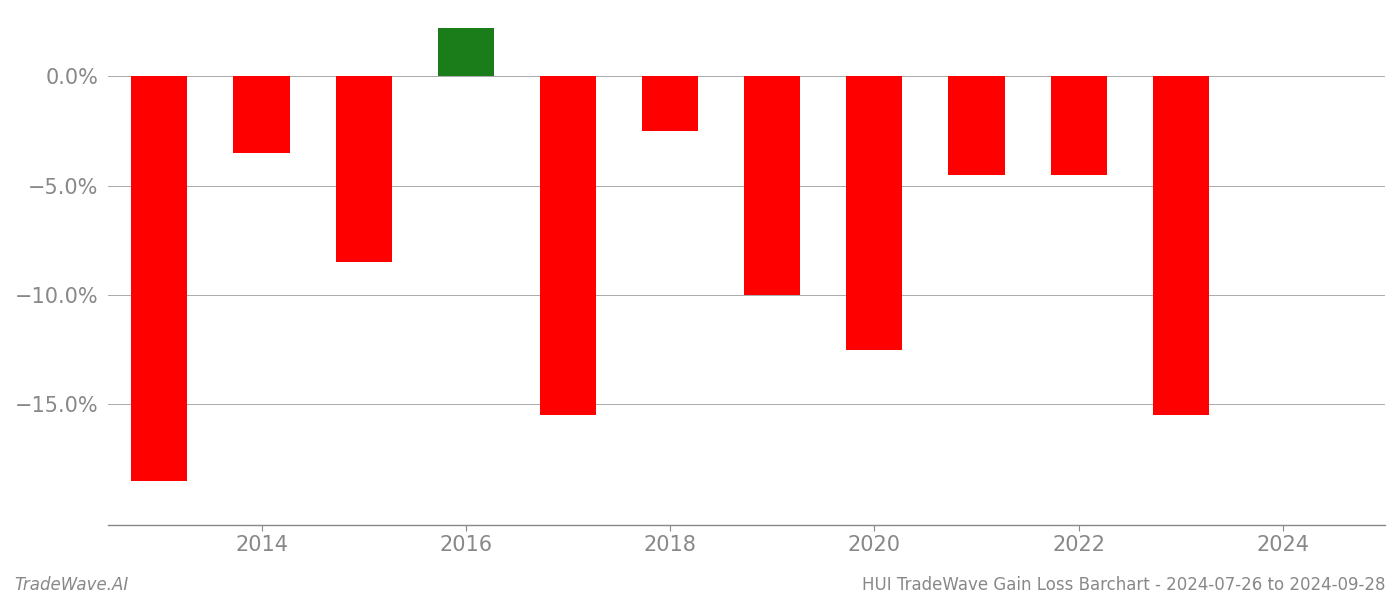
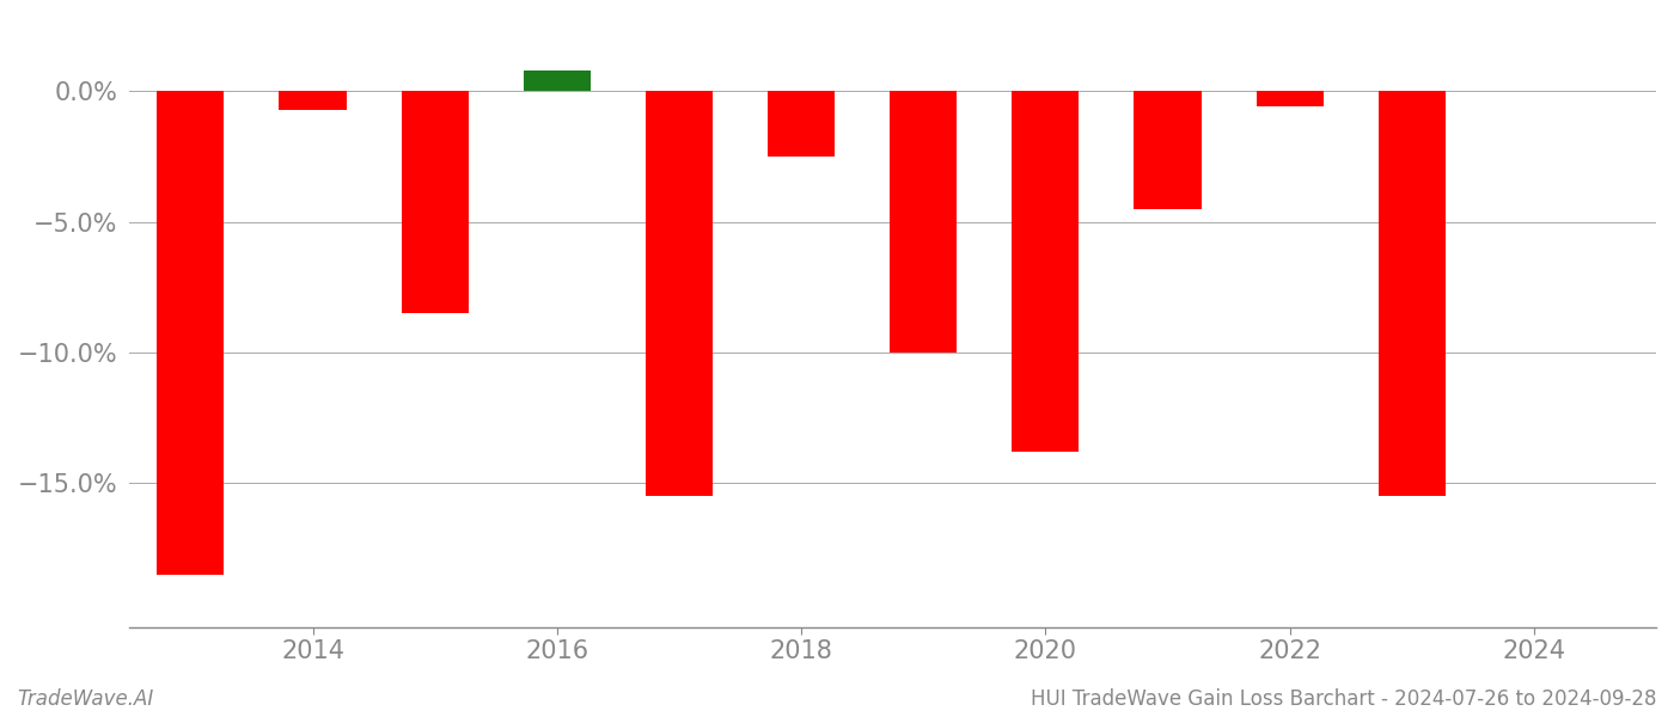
2014: -3.5% -> -0.7%
2016: 2.2% -> 0.8%
2020: -12.5% -> -13.8%
2022: -4.5% -> -0.6%
